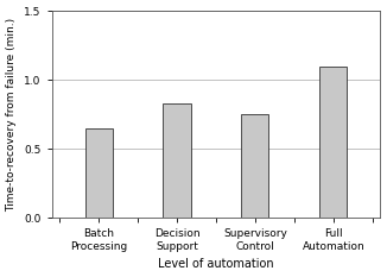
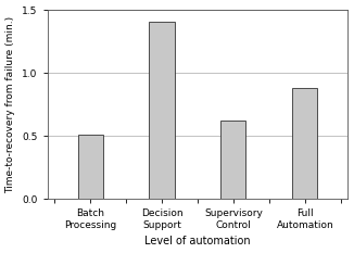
Batch Processing: 0.65 -> 0.51
Decision Support: 0.83 -> 1.41
Supervisory Control: 0.75 -> 0.62
Full Automation: 1.10 -> 0.88
